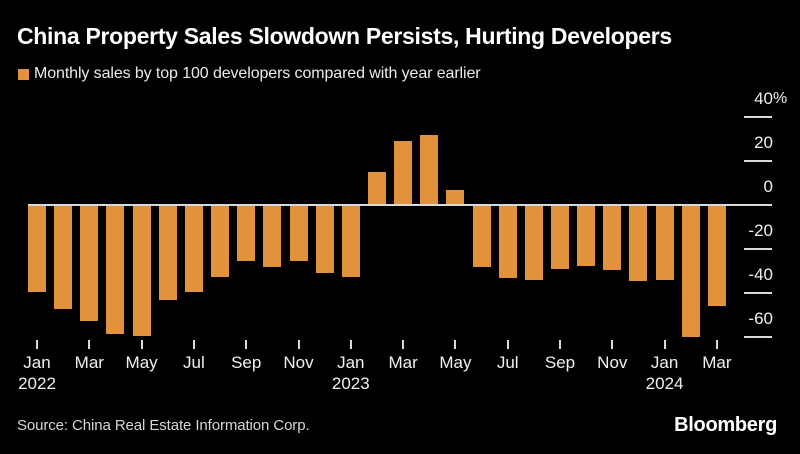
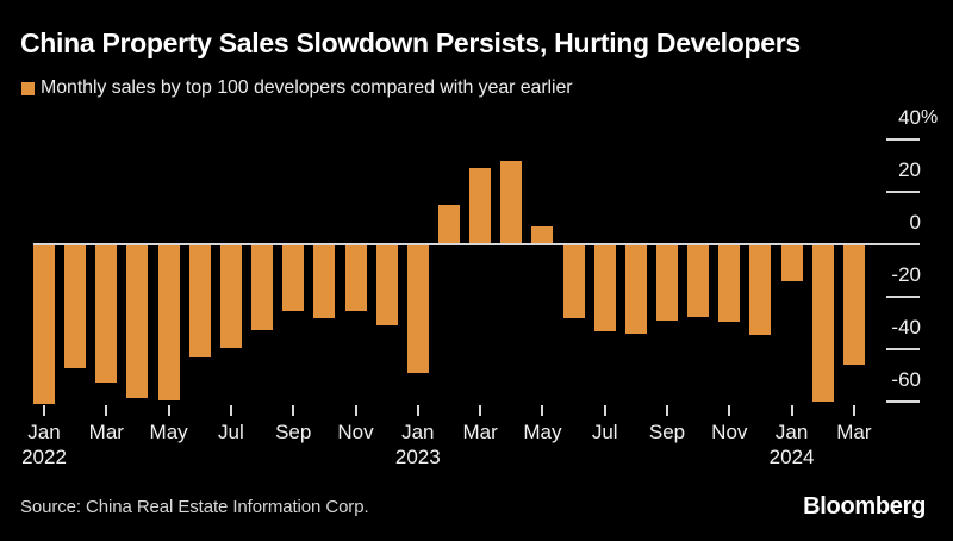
Jan 2022: -40 -> -61
Jan 2023: -32 -> -49
Jan 2024: -34 -> -14
